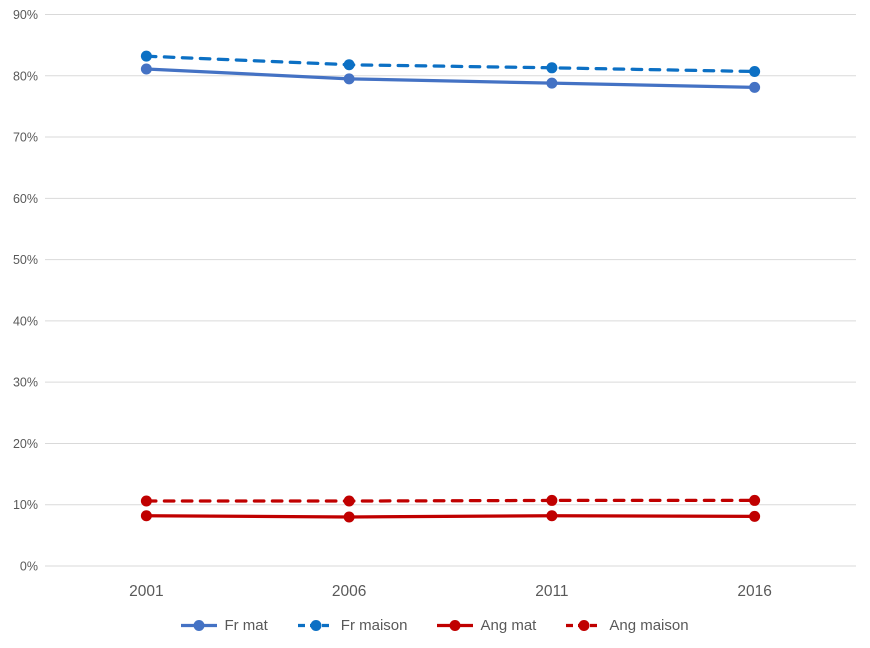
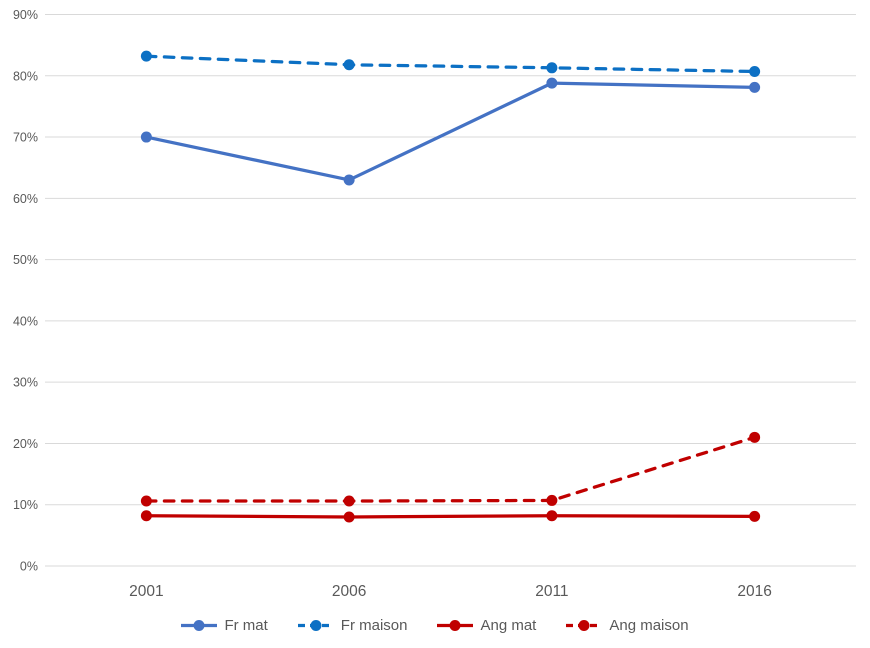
Fr mat/2001: 81% -> 70%
Fr mat/2006: 80% -> 63%
Ang maison/2016: 11% -> 21%
